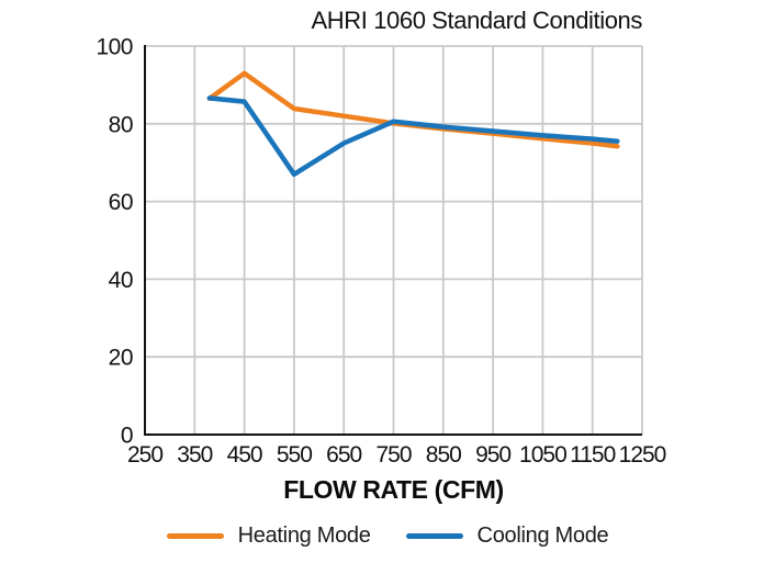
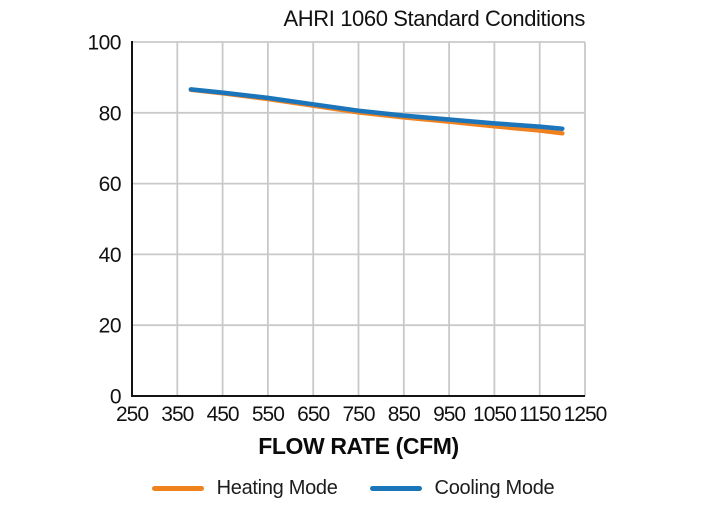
Heating Mode/450: 93 -> 86
Cooling Mode/550: 67 -> 84
Cooling Mode/650: 75 -> 82
